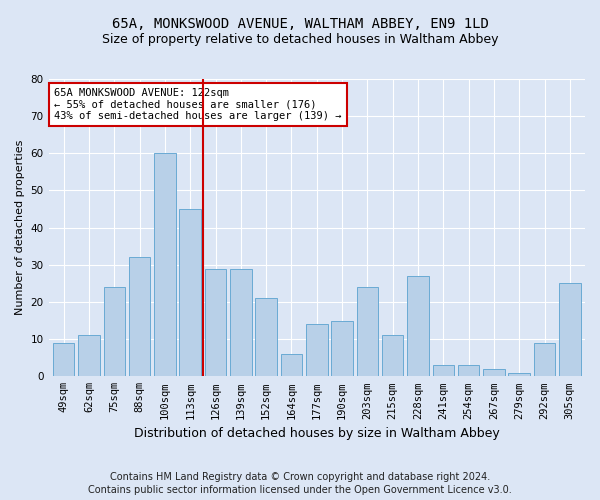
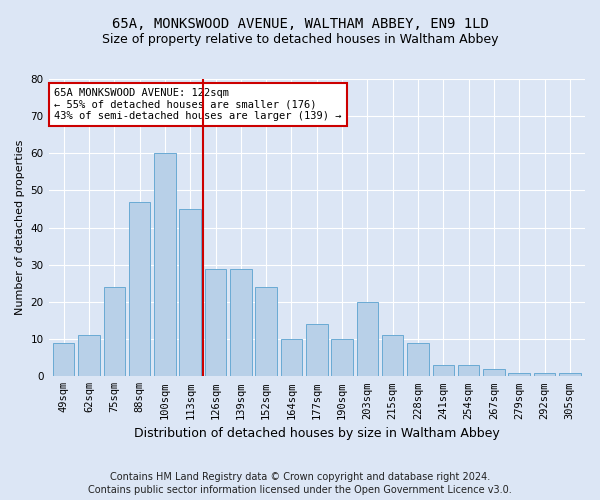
88sqm: 32 -> 47
152sqm: 21 -> 24
164sqm: 6 -> 10
190sqm: 15 -> 10
203sqm: 24 -> 20
228sqm: 27 -> 9
292sqm: 9 -> 1
305sqm: 25 -> 1
